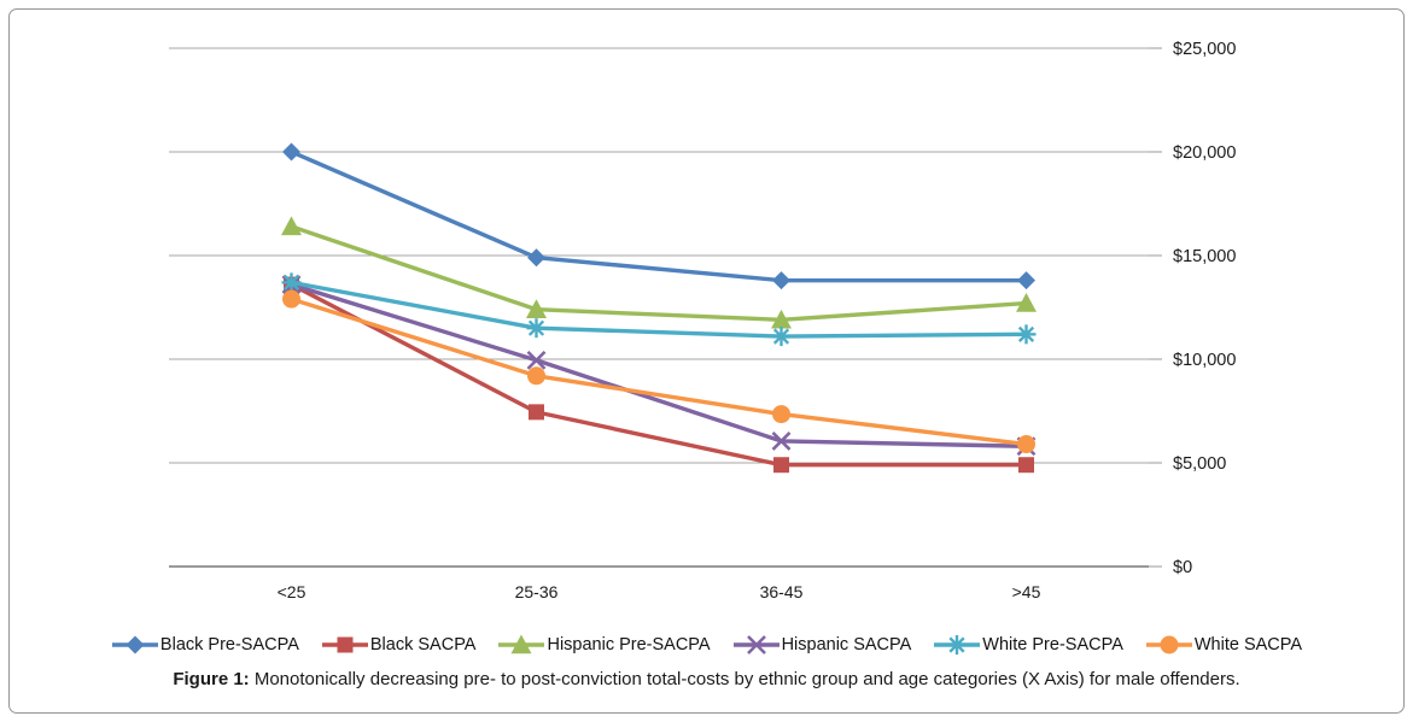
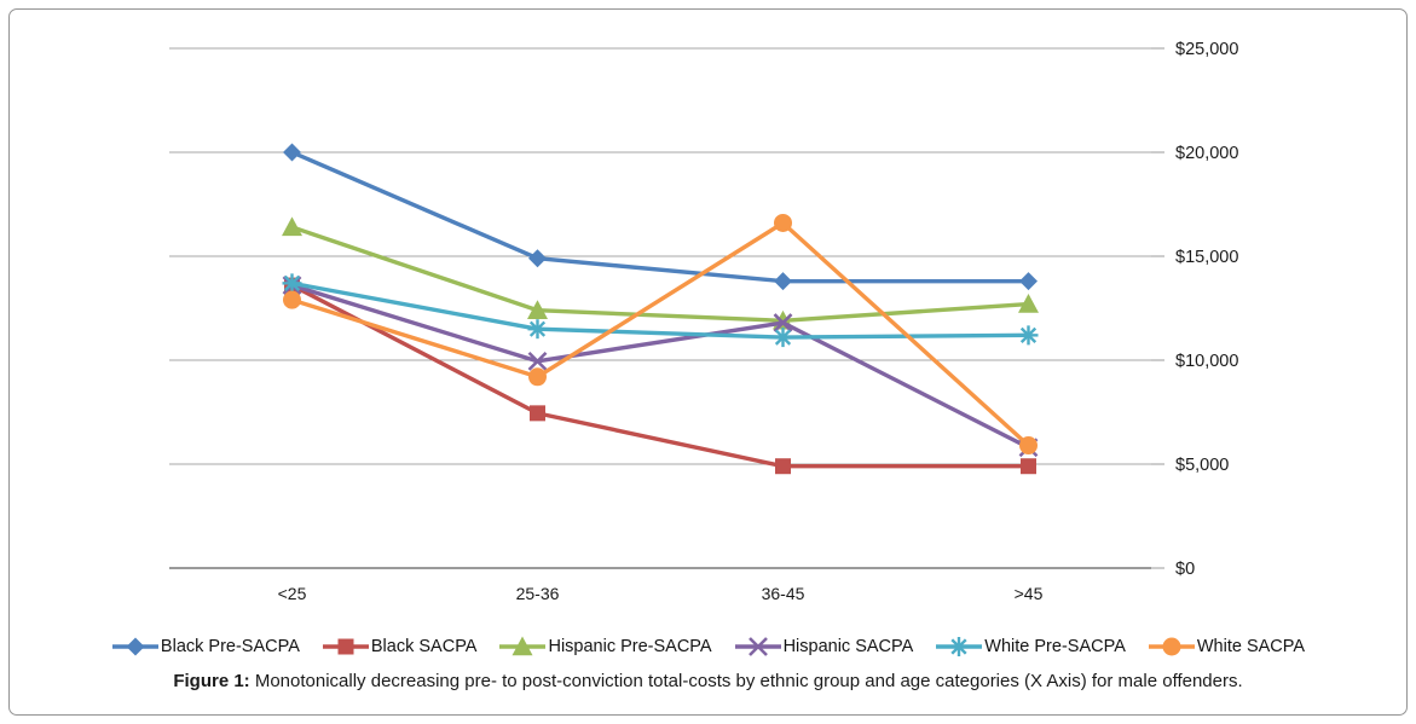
Hispanic SACPA/36-45: $6000 -> $11800
White SACPA/36-45: $7400 -> $16600
